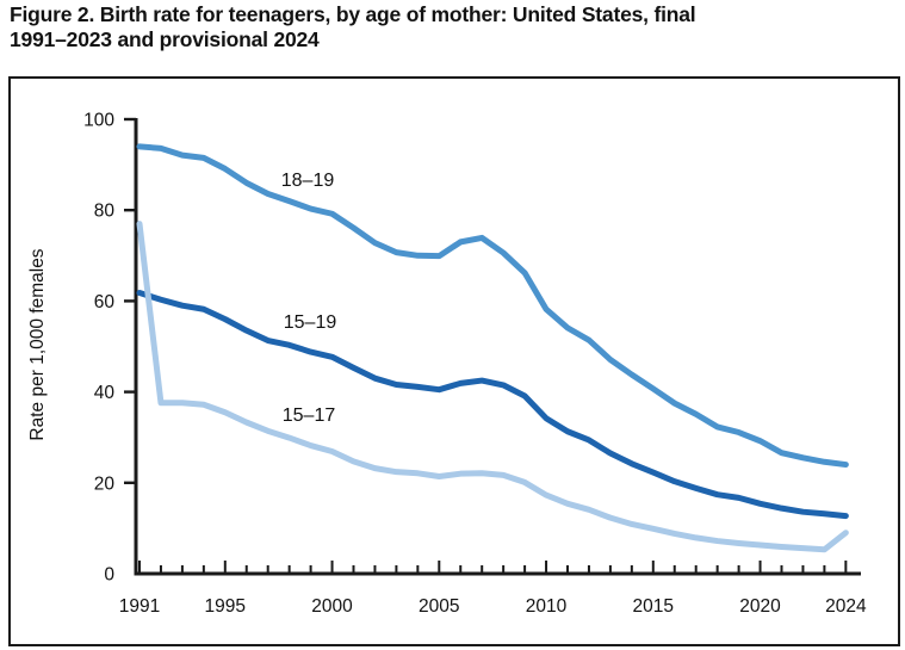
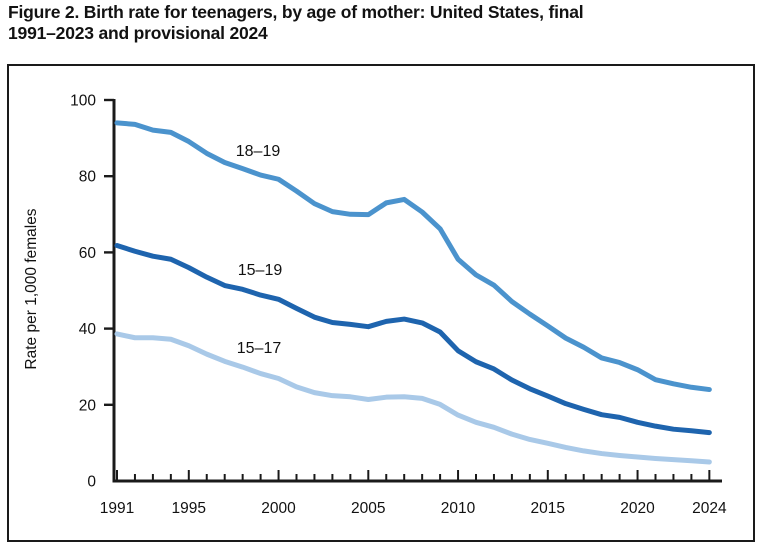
15–17/1991: 77 -> 39
15–17/2024: 9 -> 5
